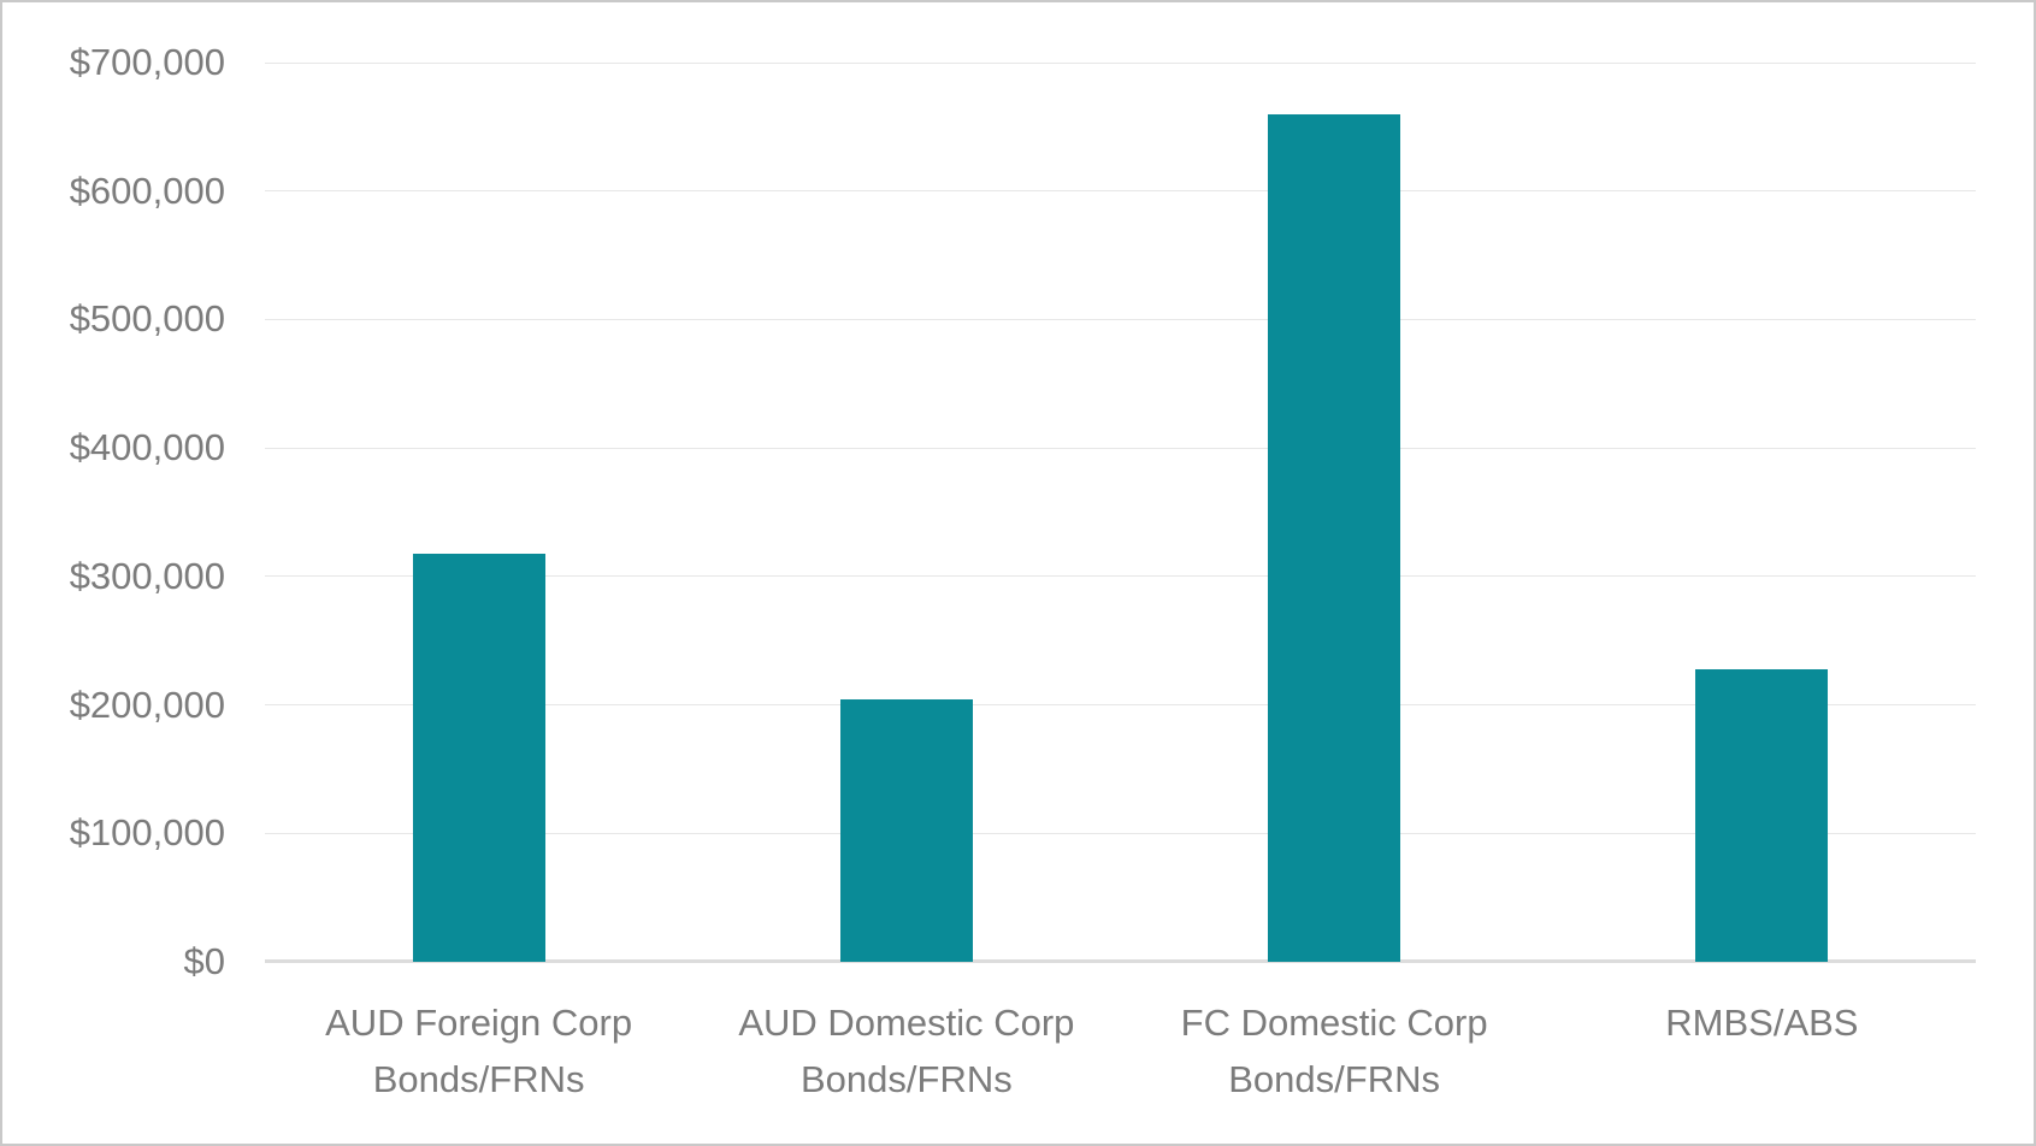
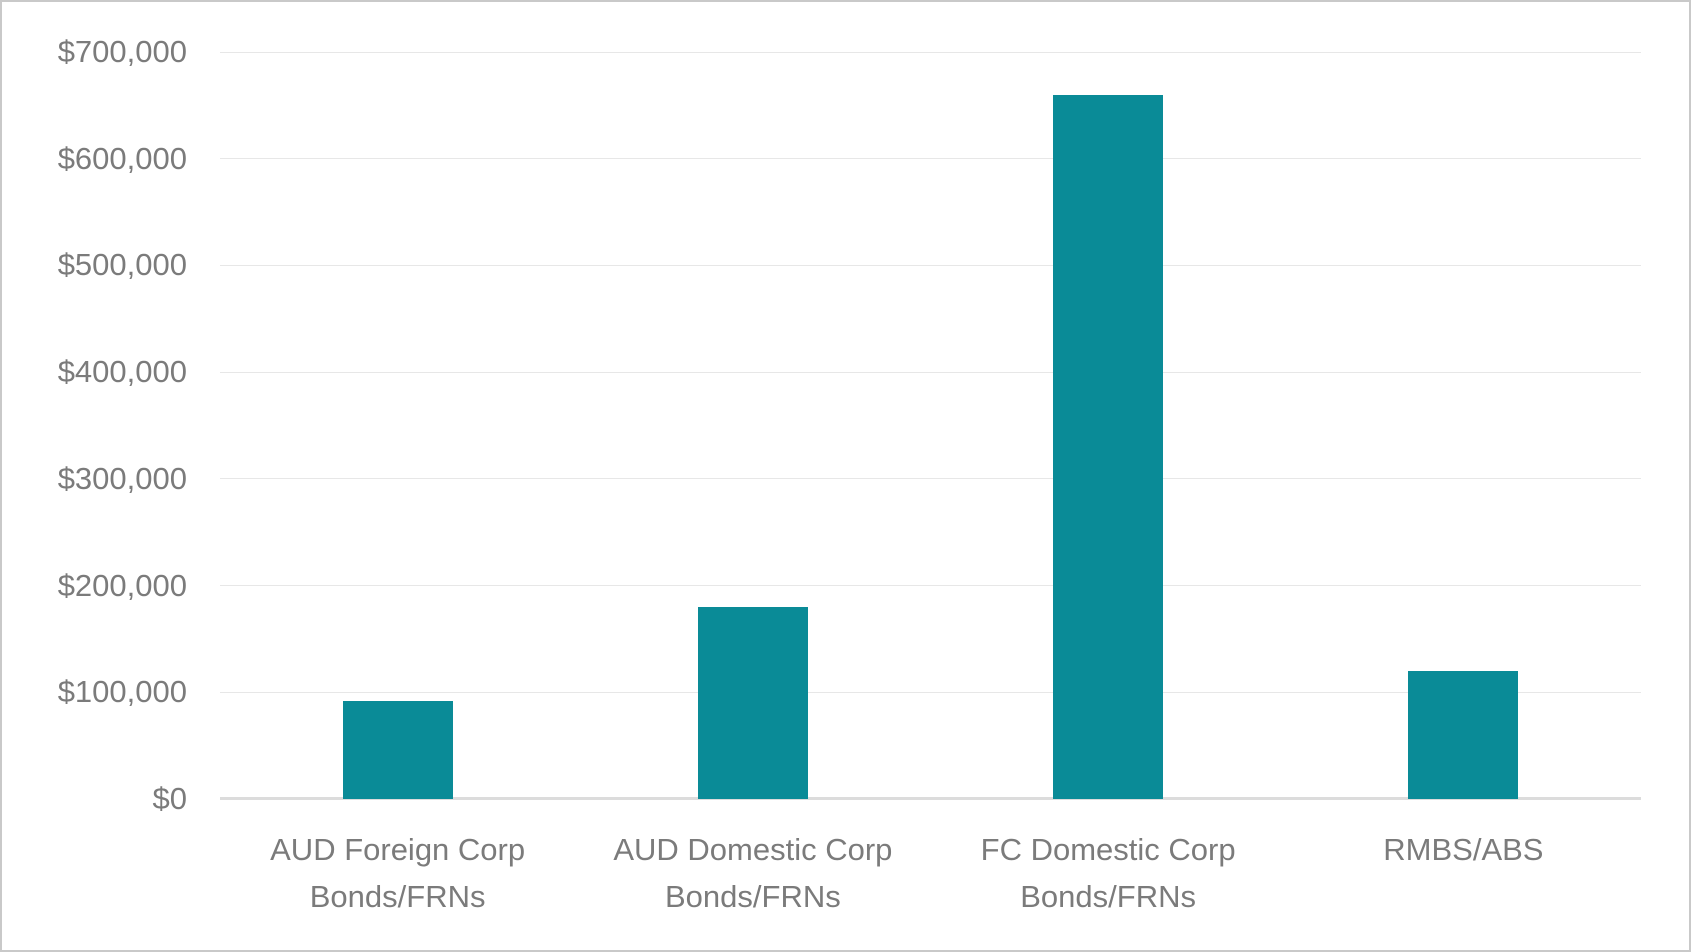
AUD Foreign Corp Bonds/FRNs: $318000 -> $92000
AUD Domestic Corp Bonds/FRNs: $204000 -> $180000
RMBS/ABS: $228000 -> $120000
